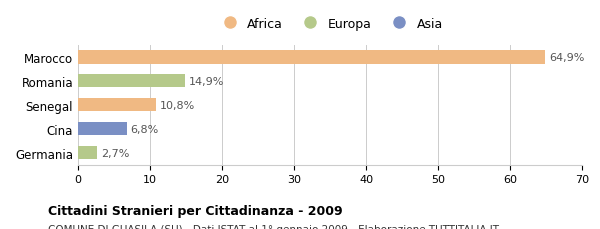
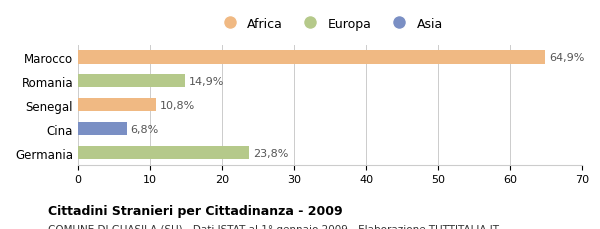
Germania: 2,7% -> 23,8%
